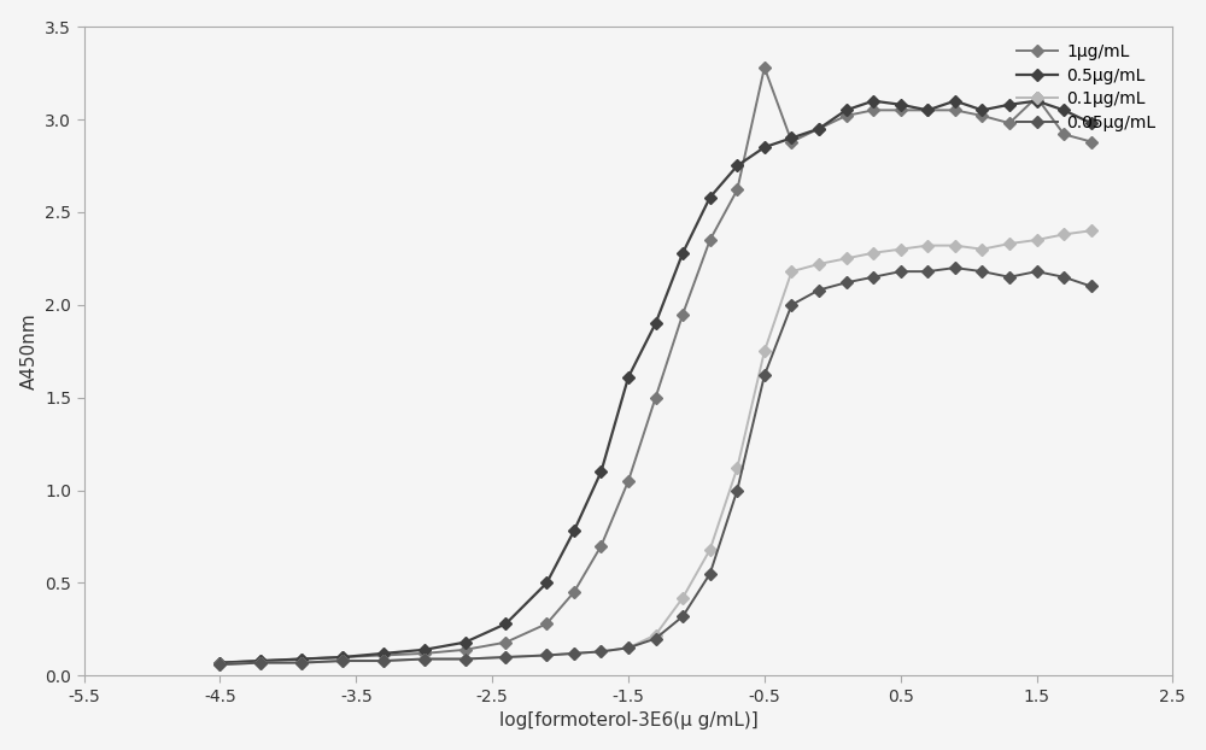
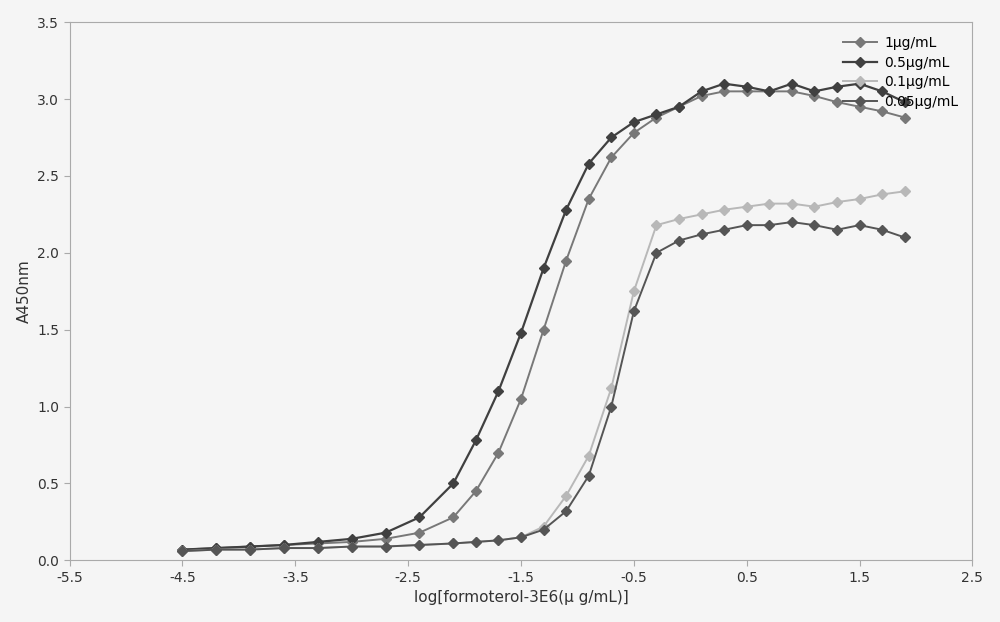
0.5μg/mL/-1.5: 1.61 -> 1.48
1μg/mL/-0.5: 3.28 -> 2.78
1μg/mL/1.5: 3.12 -> 2.95
